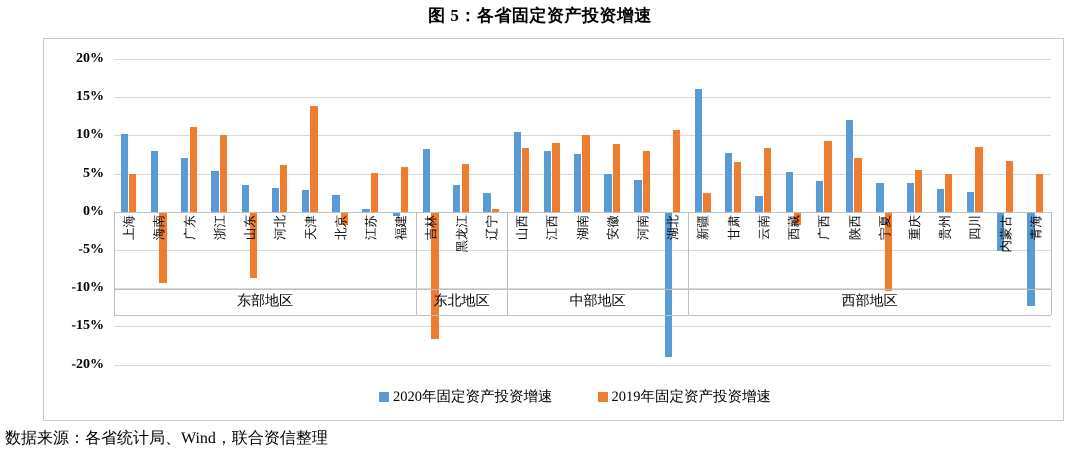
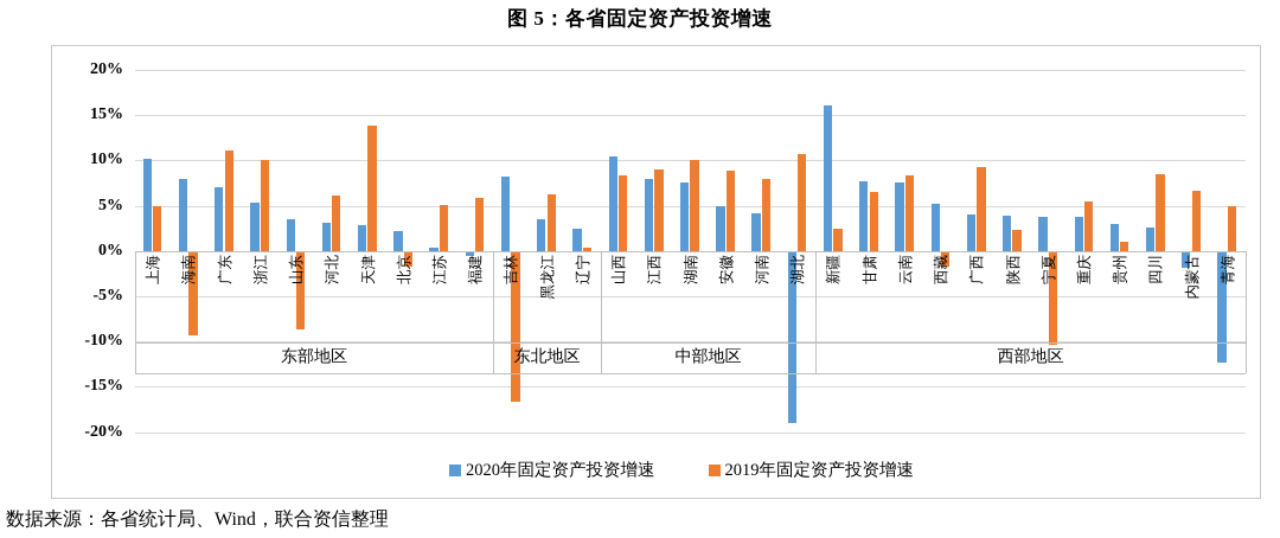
2020年固定资产投资增速/云南: 2% -> 8%
2020年固定资产投资增速/陕西: 12% -> 4%
2019年固定资产投资增速/陕西: 7% -> 2%
2019年固定资产投资增速/贵州: 5% -> 1%
2020年固定资产投资增速/内蒙古: -5% -> -2%
